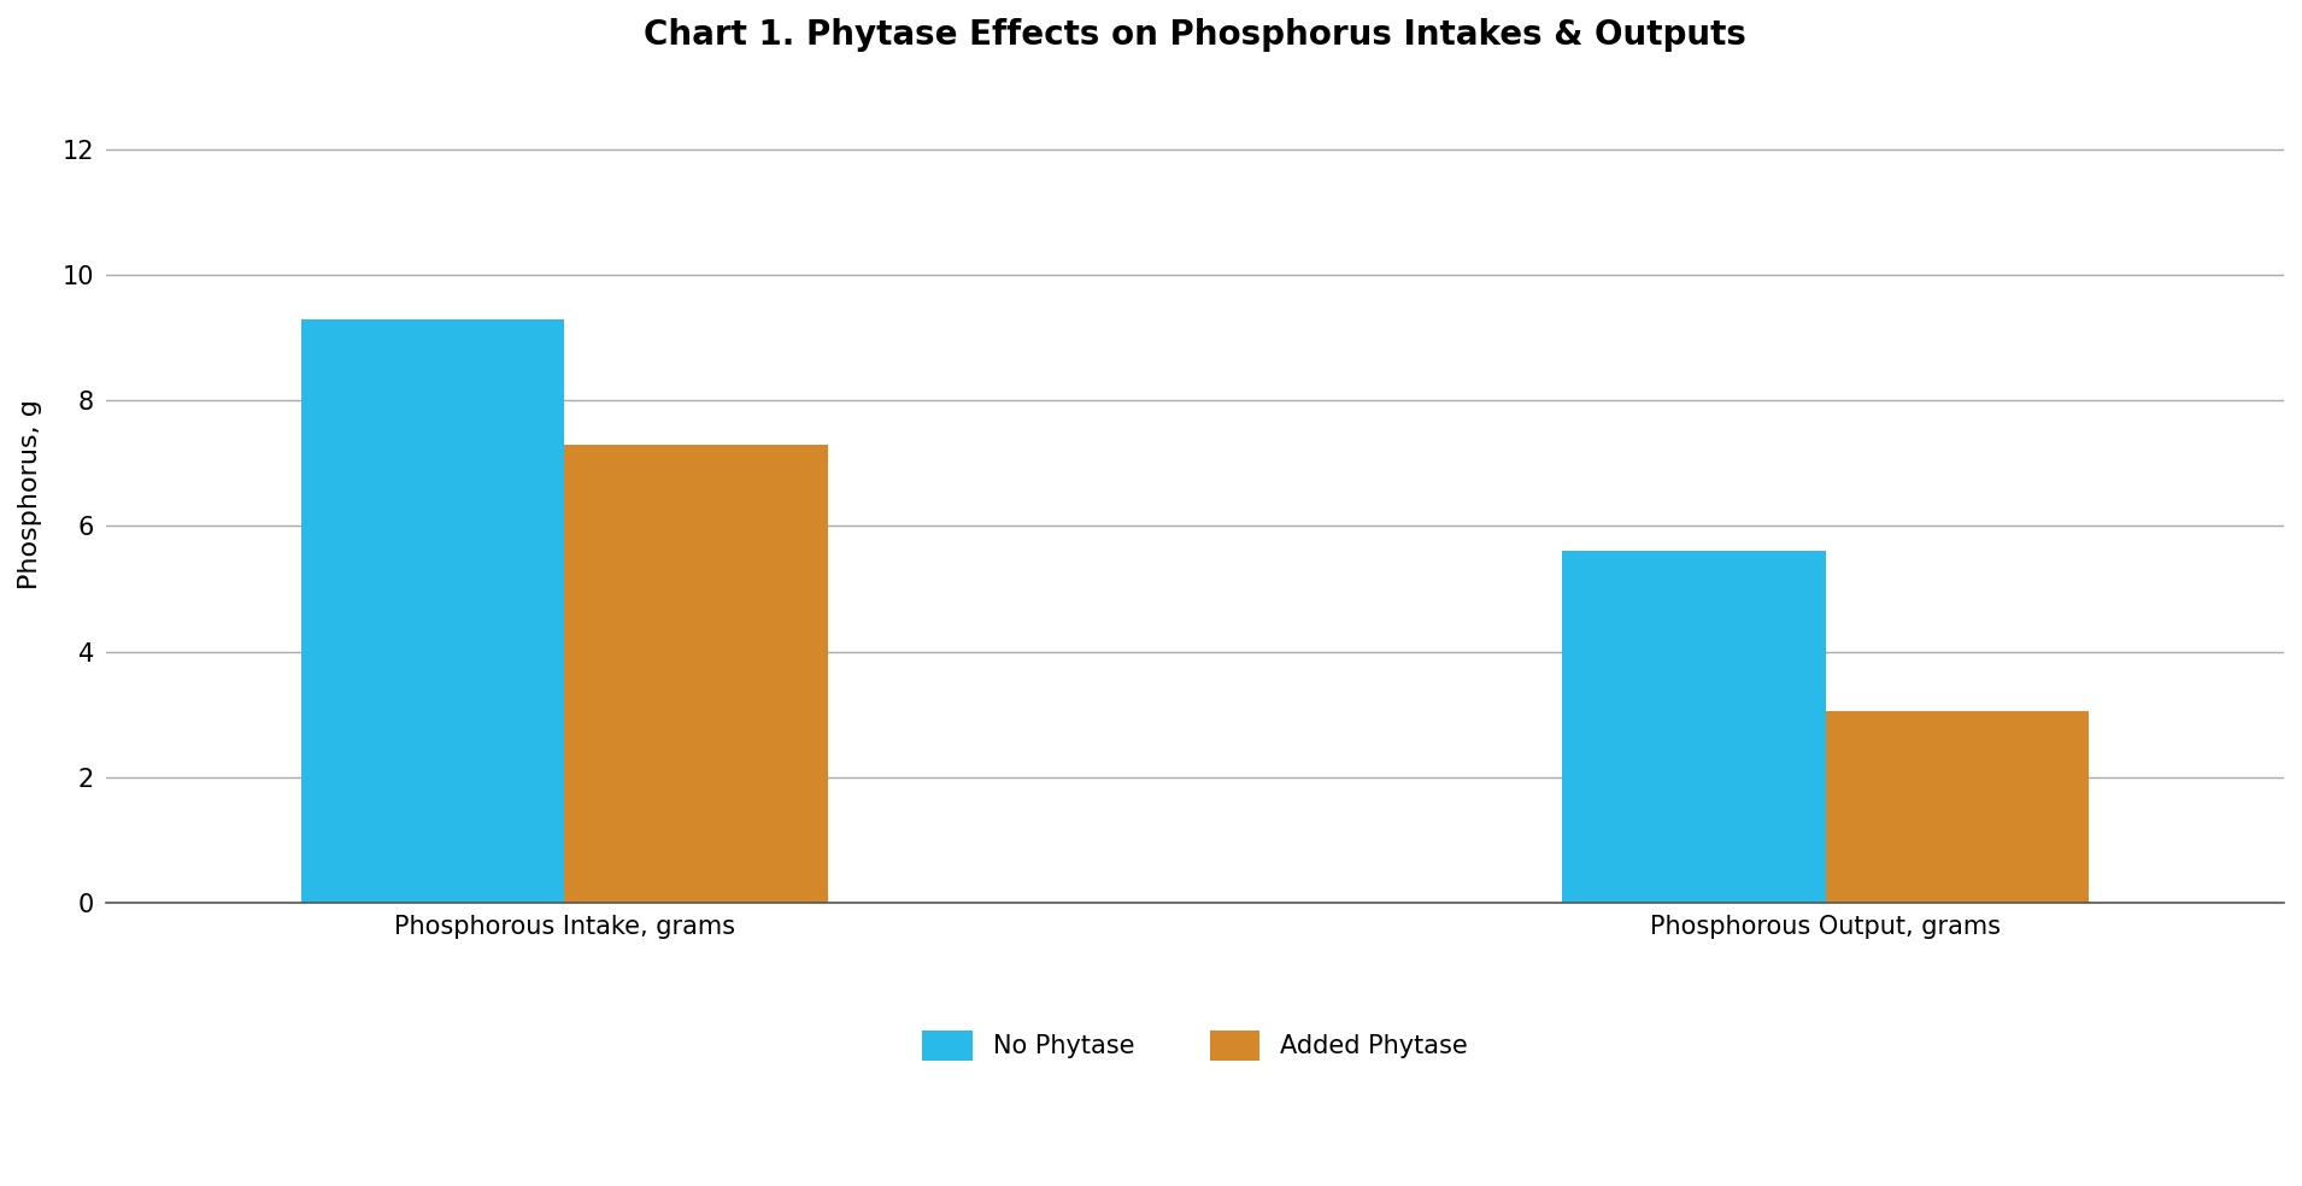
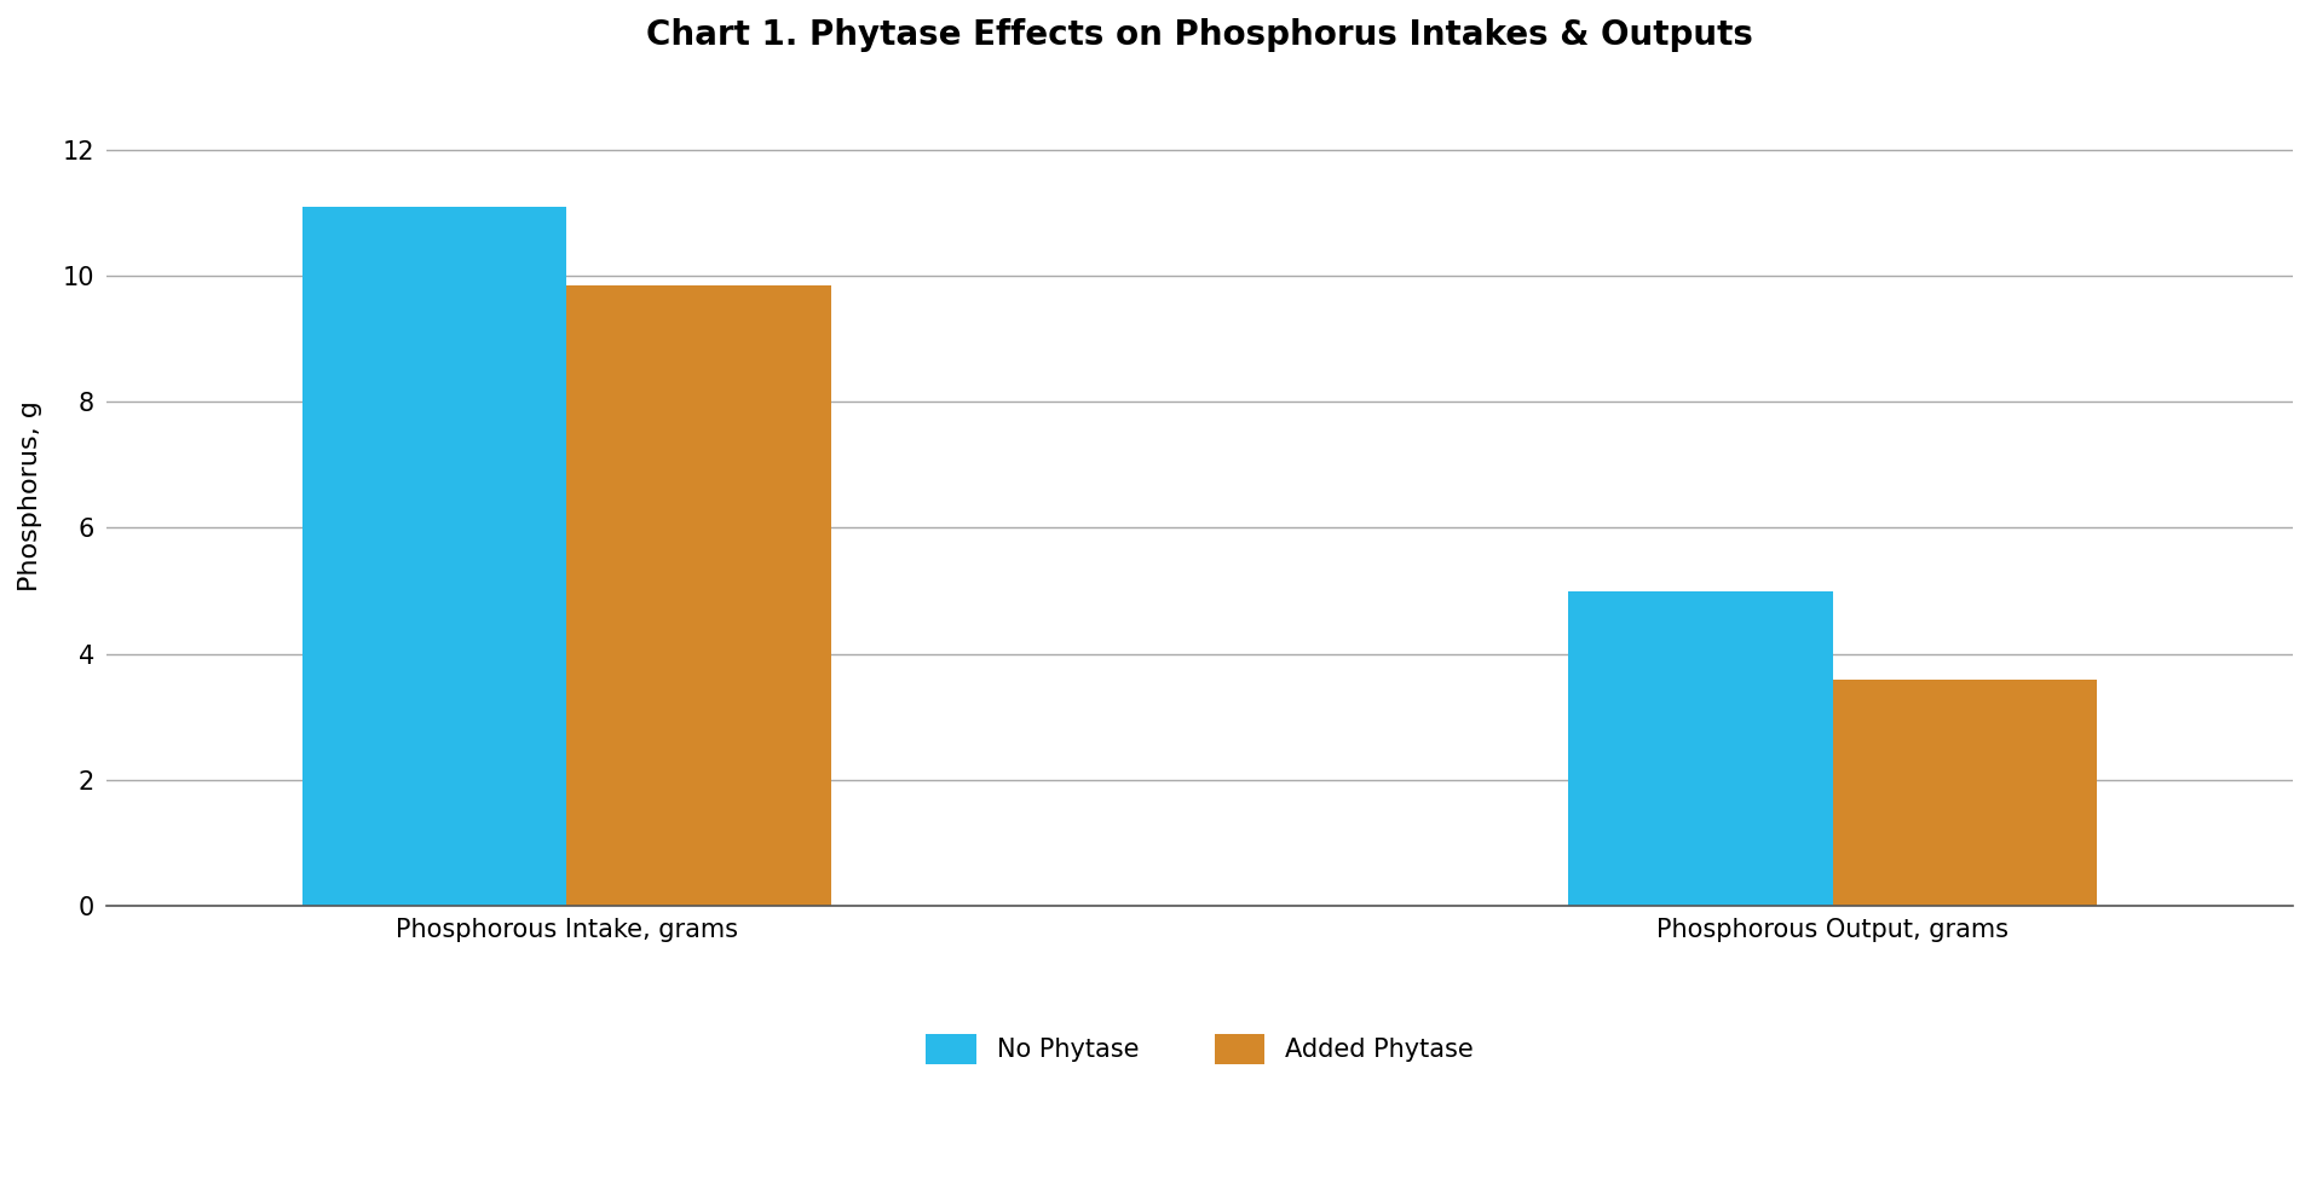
No Phytase/Phosphorous Intake, grams: 9.3 -> 11.1
Added Phytase/Phosphorous Intake, grams: 7.30 -> 9.85
No Phytase/Phosphorous Output, grams: 5.6 -> 5.0
Added Phytase/Phosphorous Output, grams: 3.06 -> 3.60
